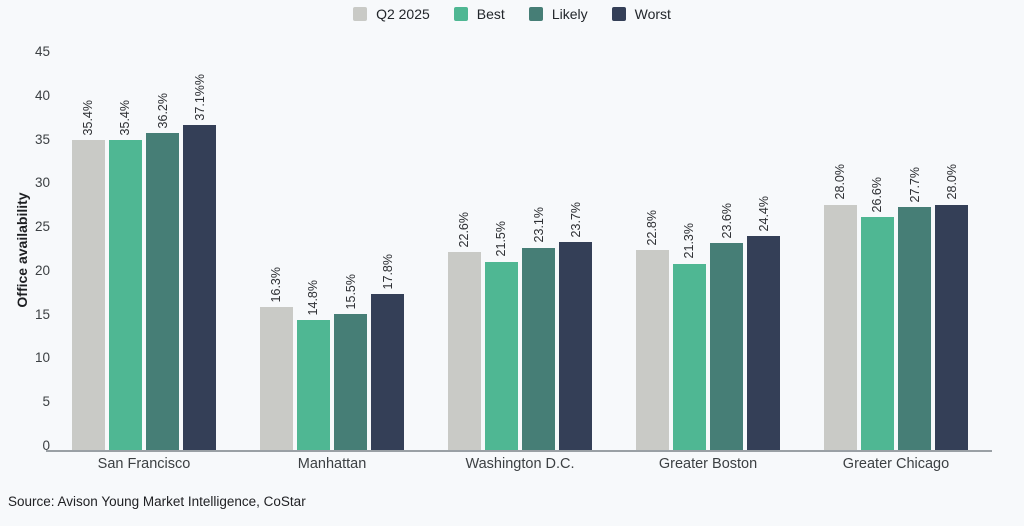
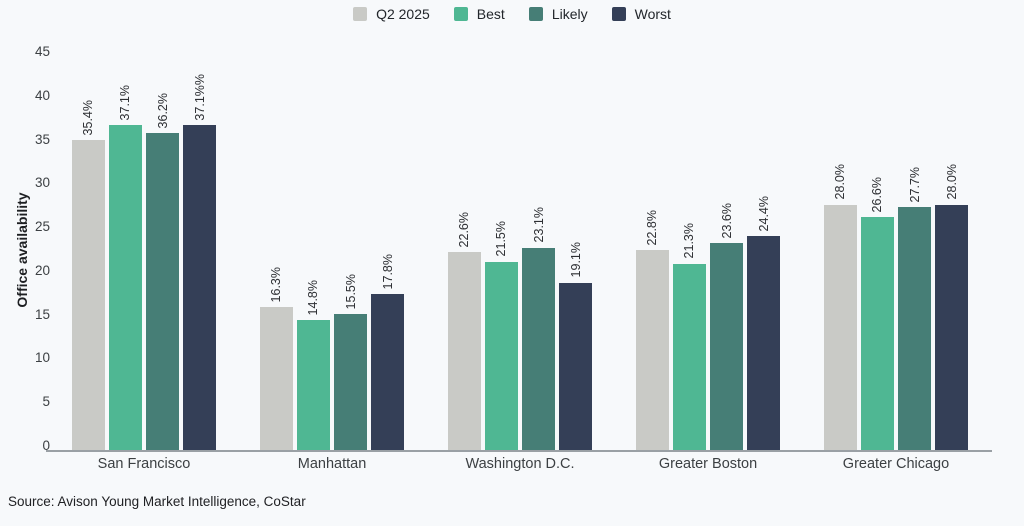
Best/San Francisco: 35.4% -> 37.1%
Worst/Washington D.C.: 23.7% -> 19.1%
